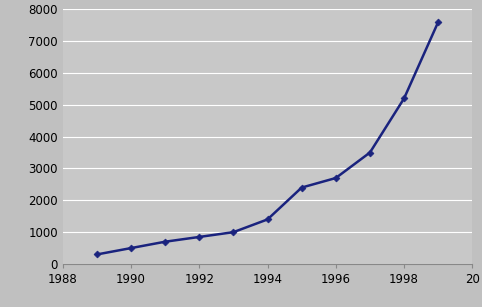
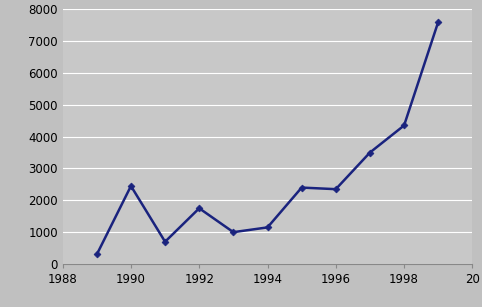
1990: 500 -> 2450
1992: 850 -> 1750
1994: 1400 -> 1150
1996: 2700 -> 2350
1998: 5200 -> 4350
